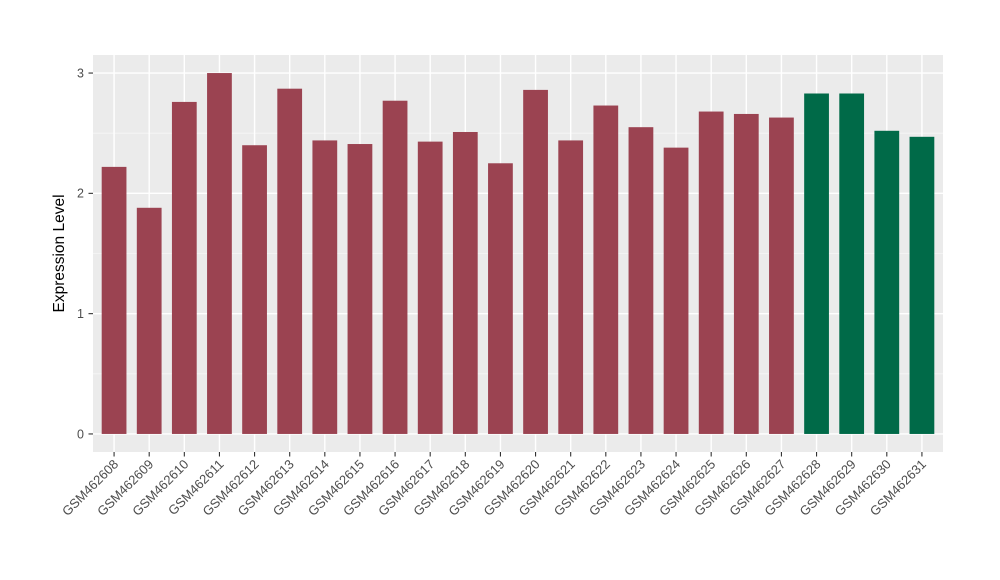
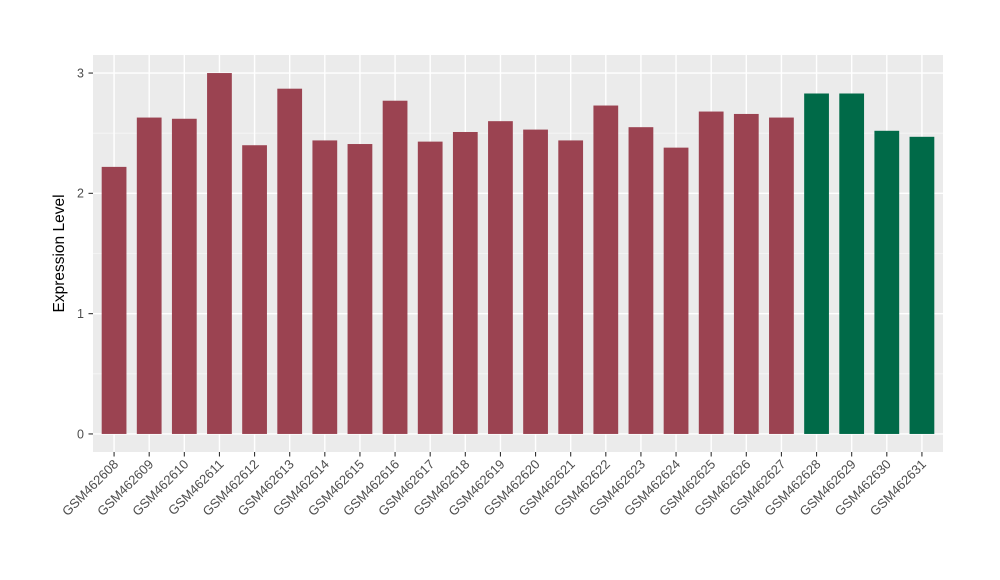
GSM462609: 1.88 -> 2.63
GSM462610: 2.76 -> 2.62
GSM462619: 2.25 -> 2.60
GSM462620: 2.86 -> 2.53
